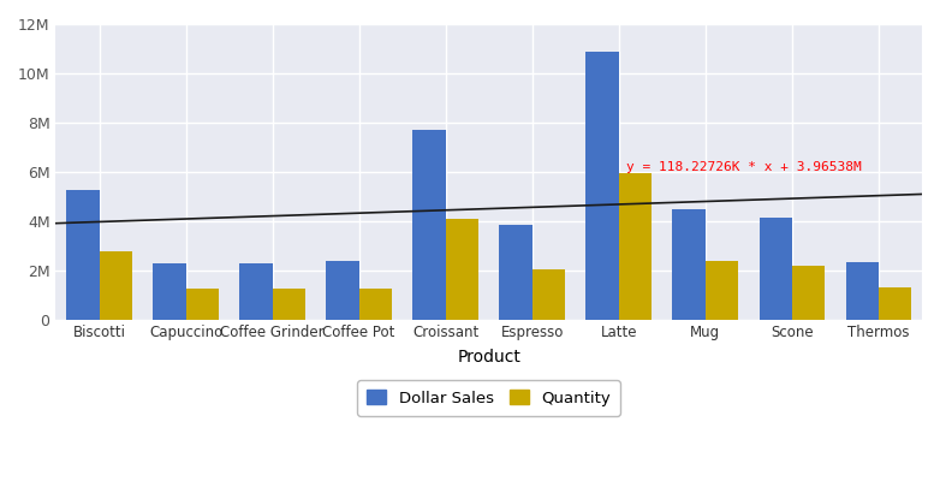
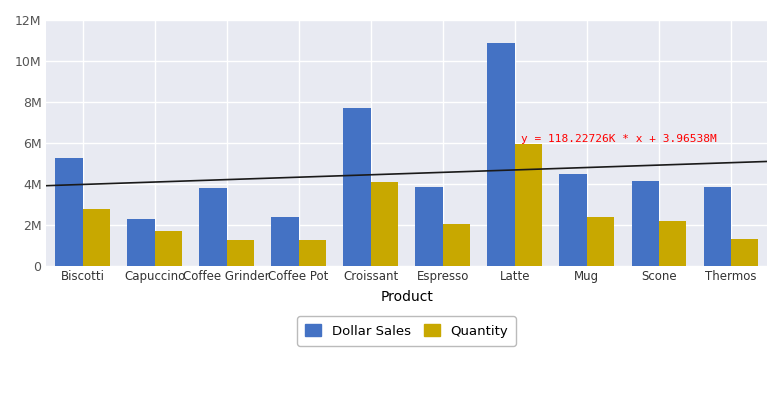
Quantity/Capuccino: 1.25M -> 1.70M
Dollar Sales/Coffee Grinder: 2.28M -> 3.80M
Dollar Sales/Thermos: 2.35M -> 3.85M
